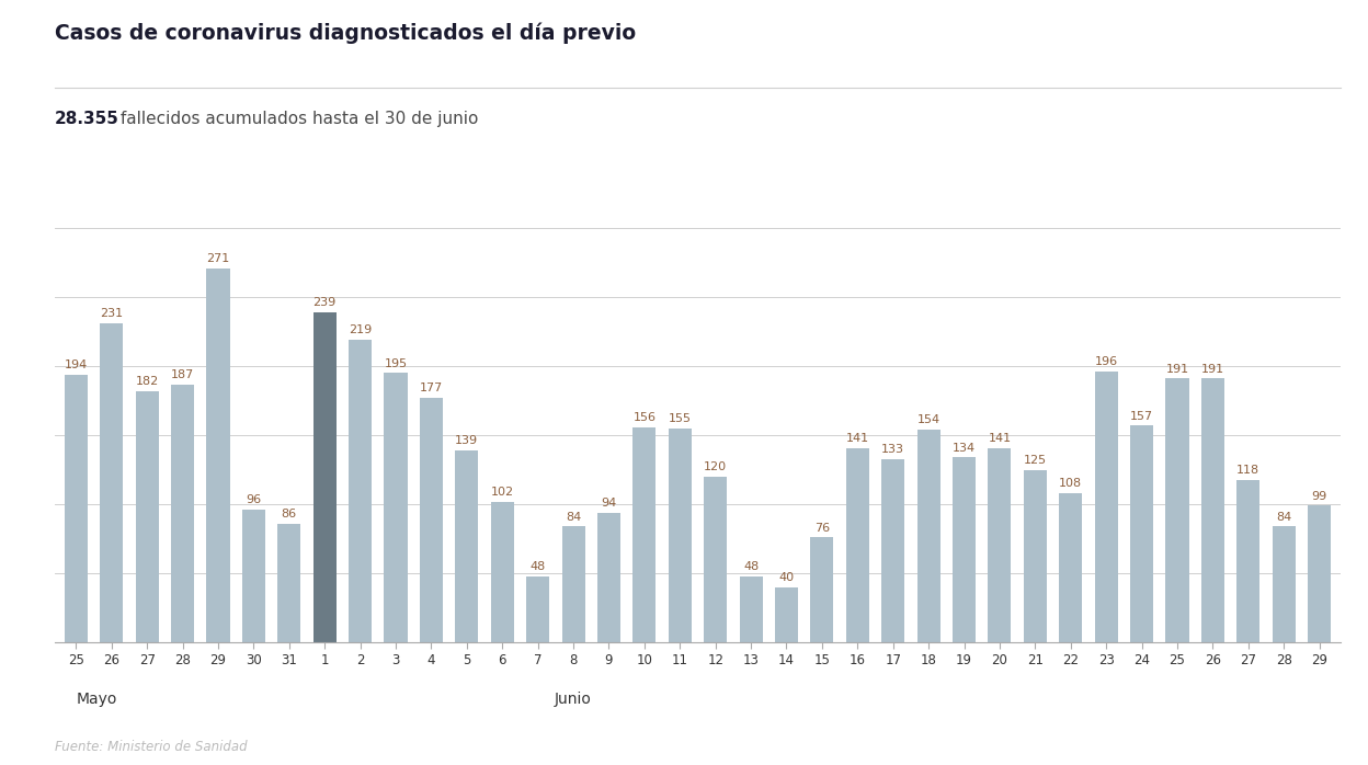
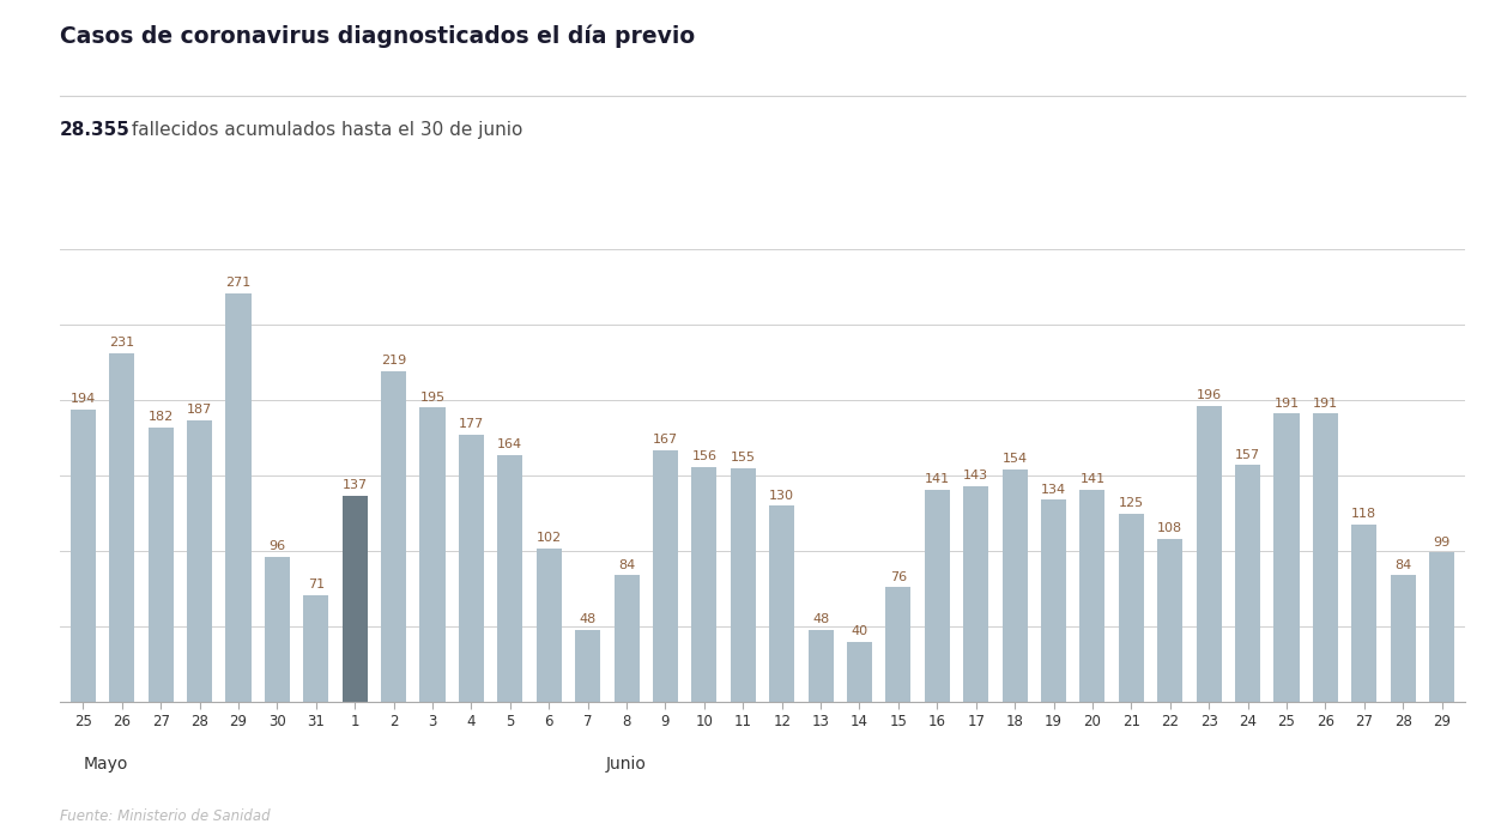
31: 86 -> 71
1: 239 -> 137
5: 139 -> 164
9: 94 -> 167
12: 120 -> 130
17: 133 -> 143
